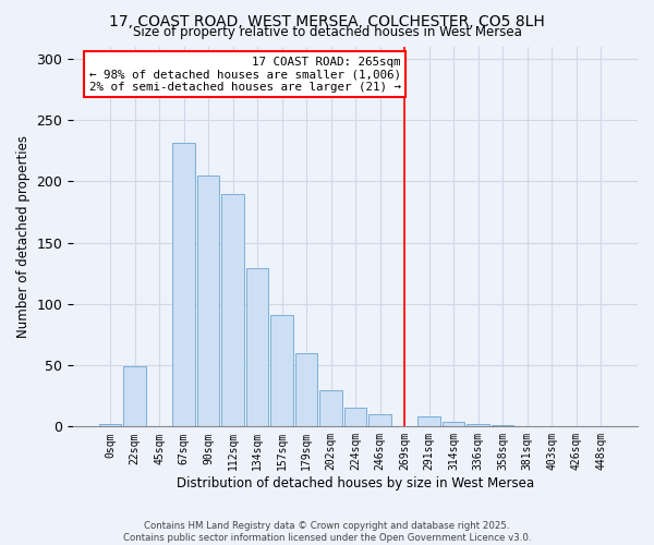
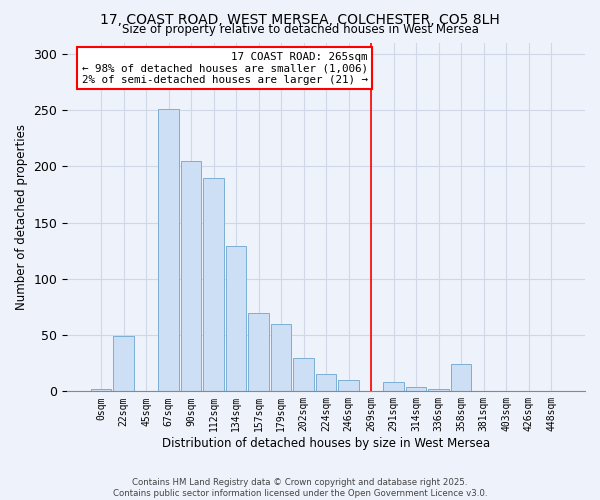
67sqm: 231 -> 251
157sqm: 91 -> 70
358sqm: 1 -> 24
